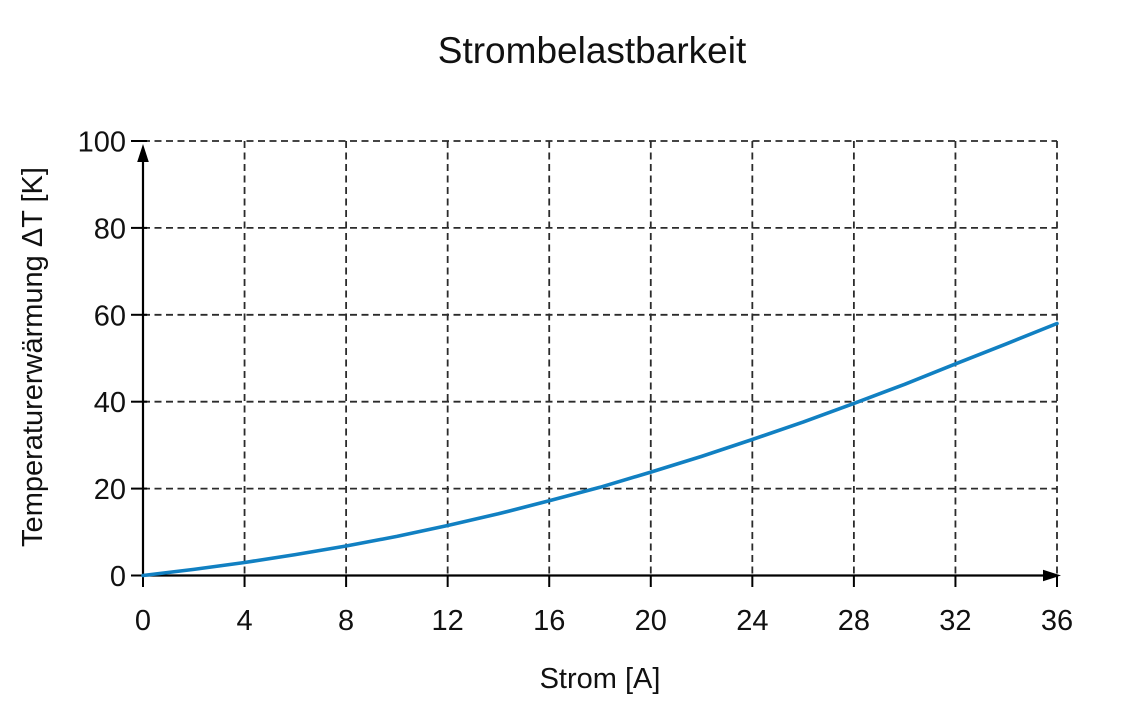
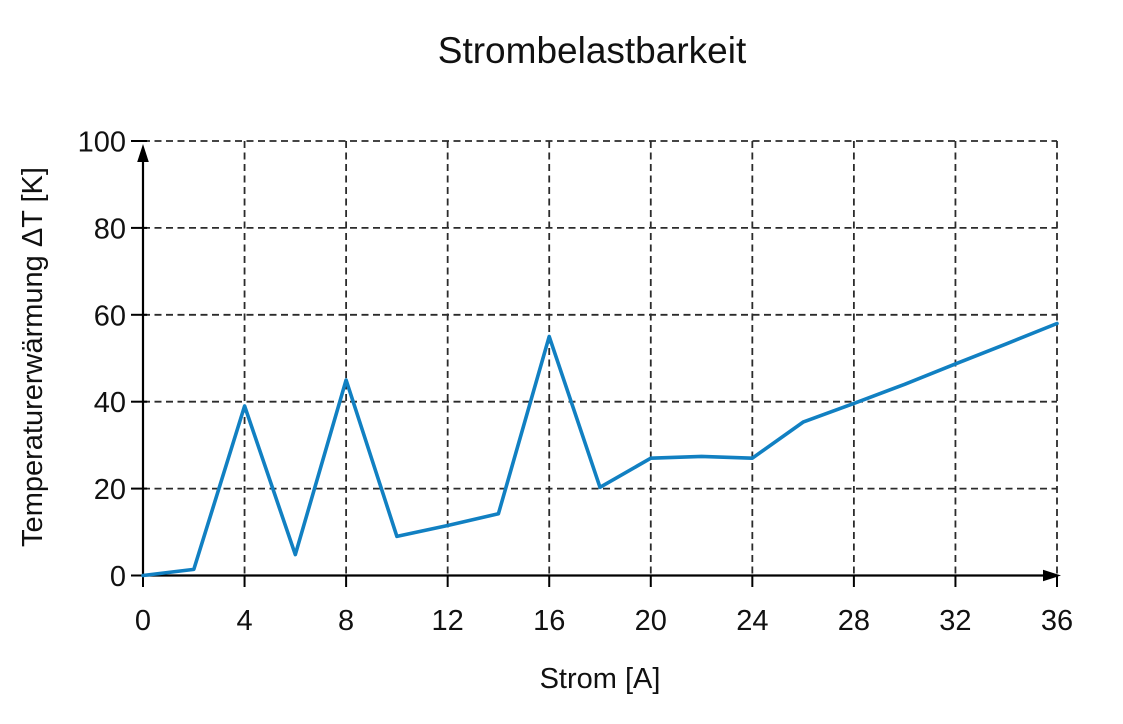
4: 3 -> 39
8: 7 -> 45
16: 17 -> 55
20: 24 -> 27
24: 31 -> 27
